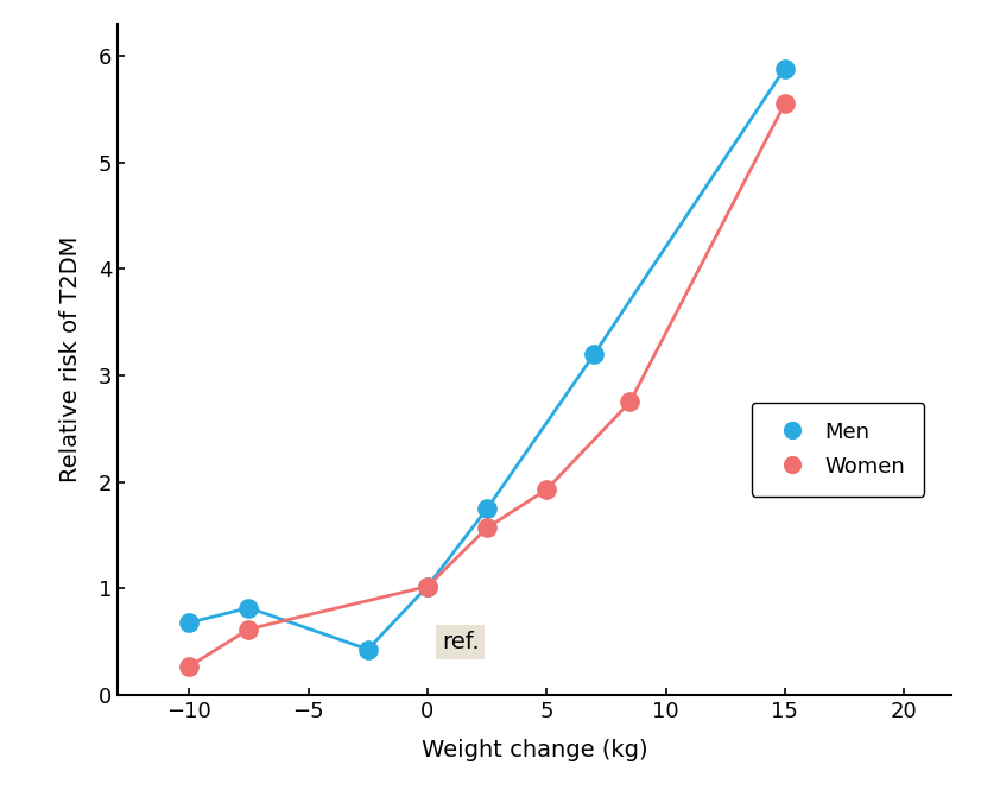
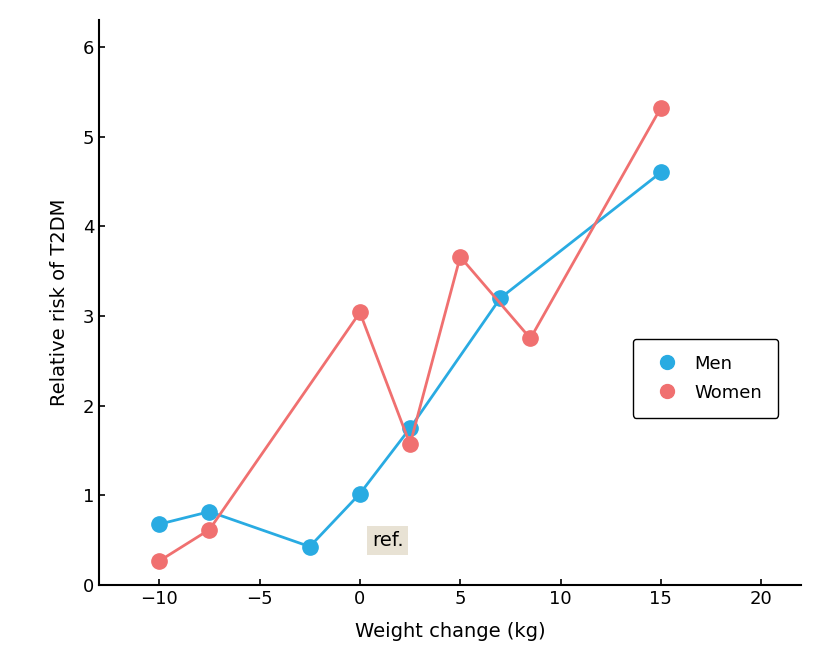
Women/0: 1.02 -> 3.04
Women/5: 1.93 -> 3.66
Men/15: 5.88 -> 4.60
Women/15: 5.55 -> 5.32
